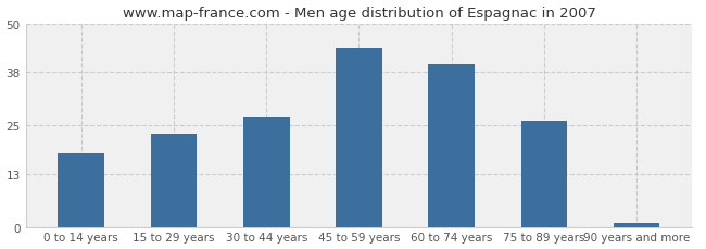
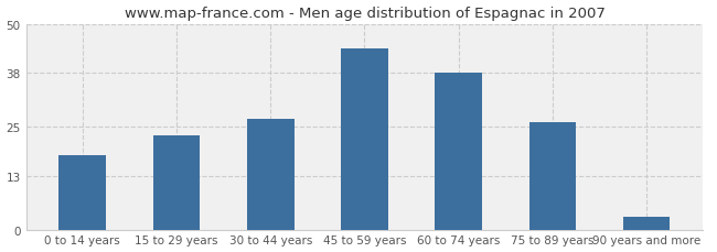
60 to 74 years: 40 -> 38
90 years and more: 1 -> 3
